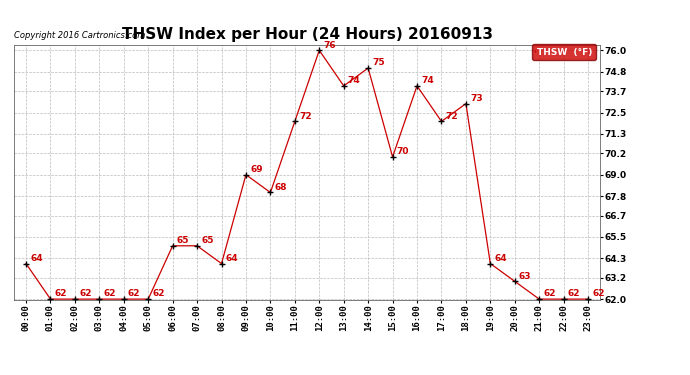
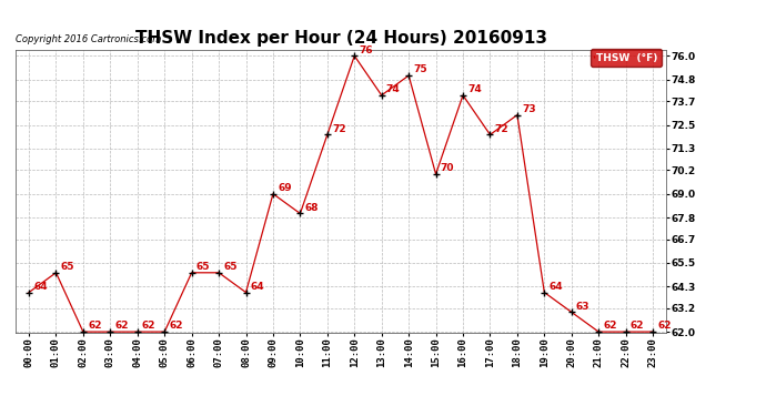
01:00: 62 -> 65
